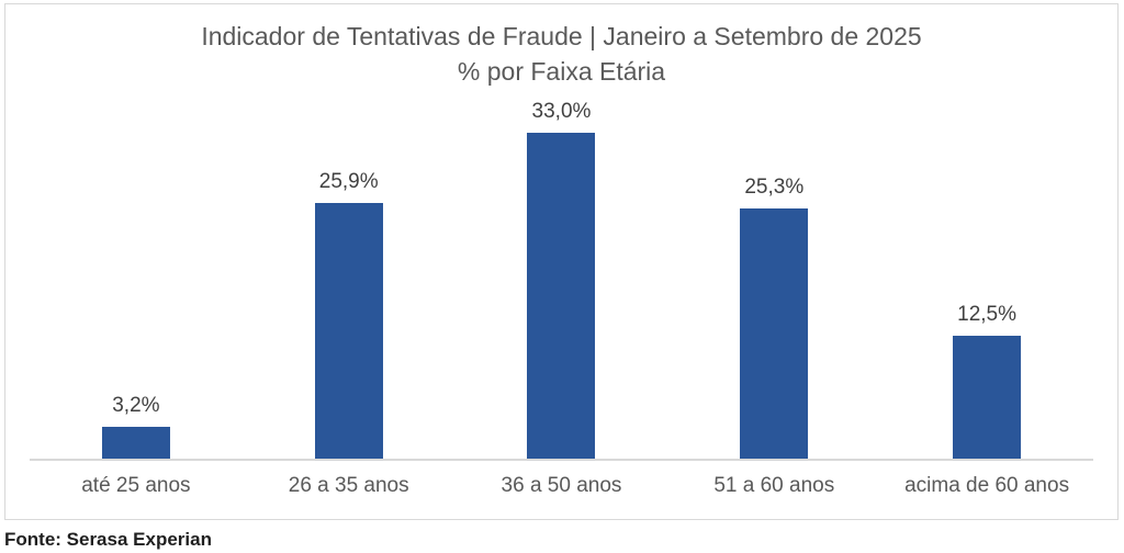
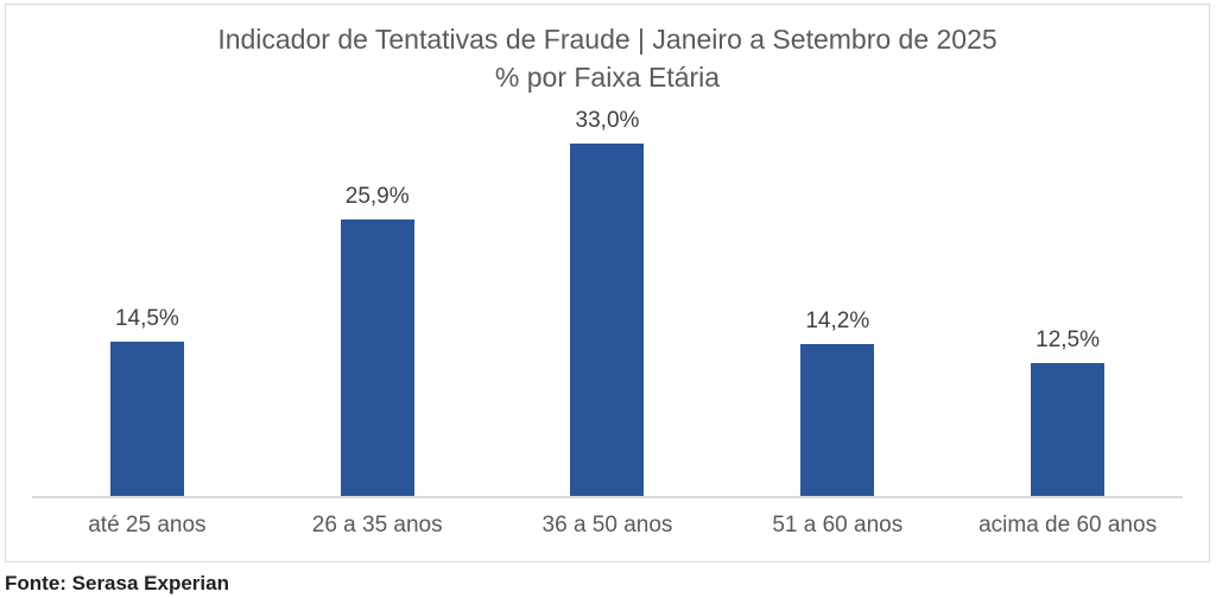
até 25 anos: 3,2% -> 14,5%
51 a 60 anos: 25,3% -> 14,2%
